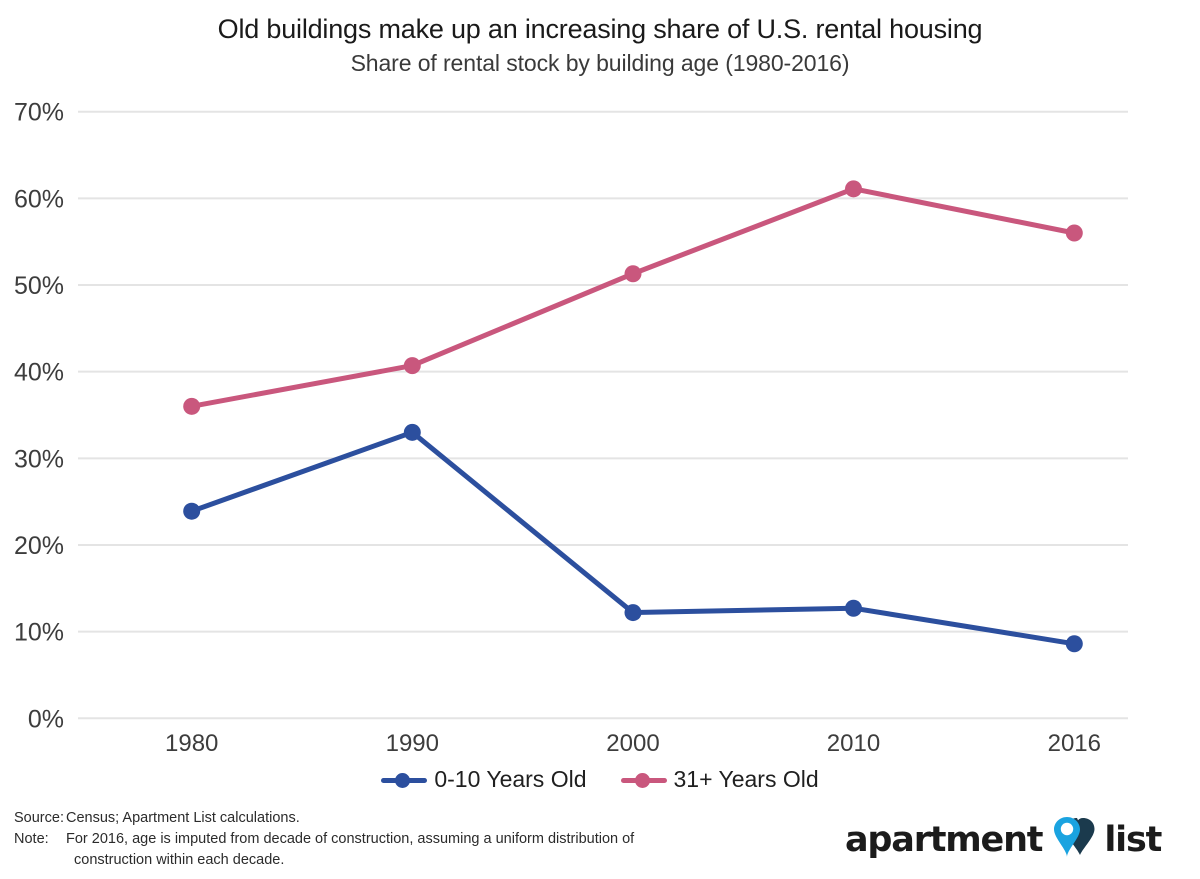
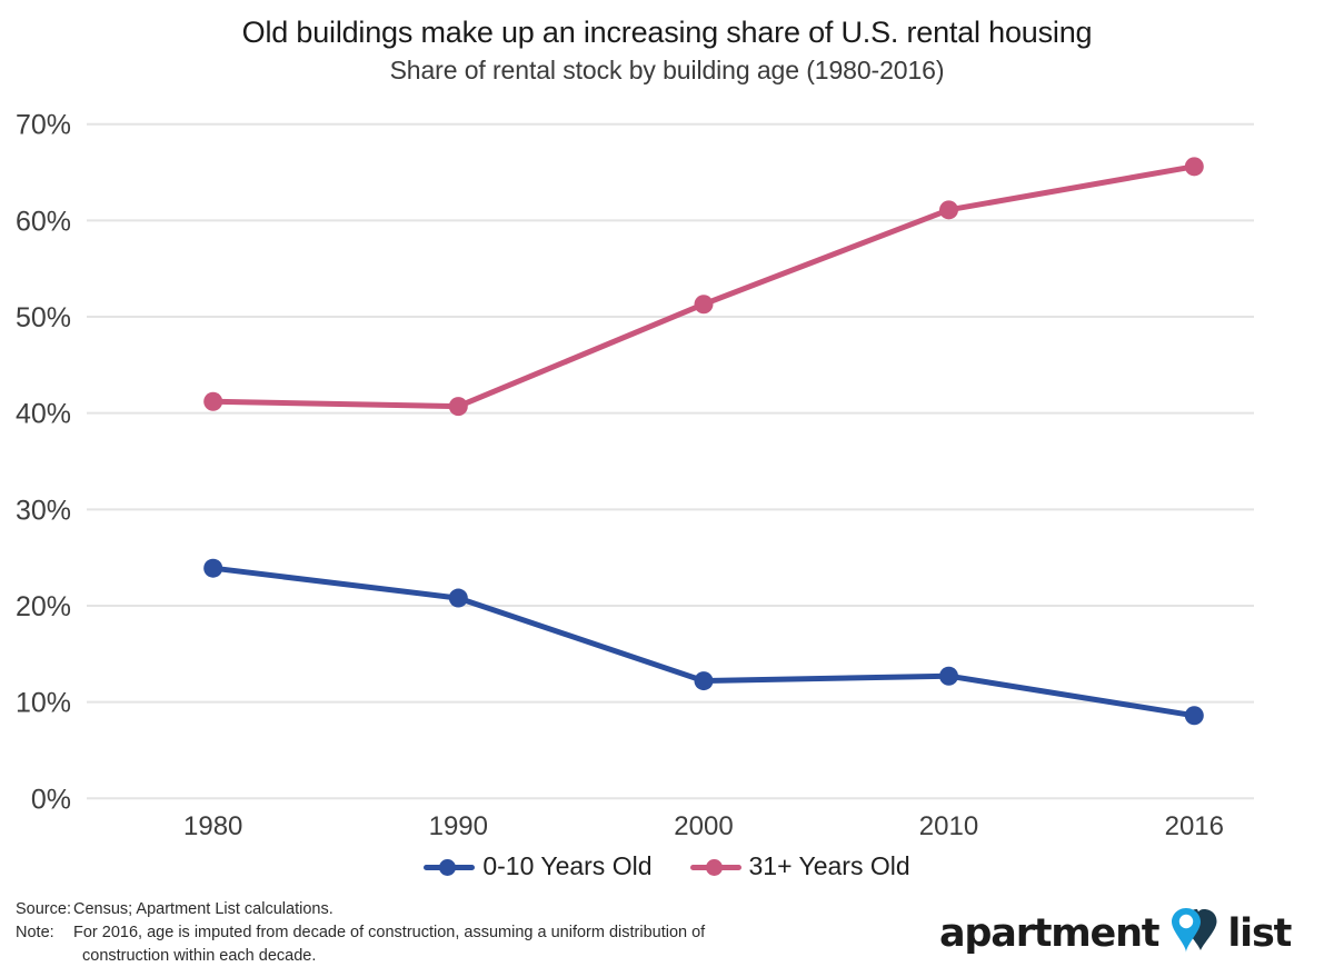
31+ Years Old/1980: 36% -> 41%
0-10 Years Old/1990: 33% -> 21%
31+ Years Old/2016: 56% -> 66%
